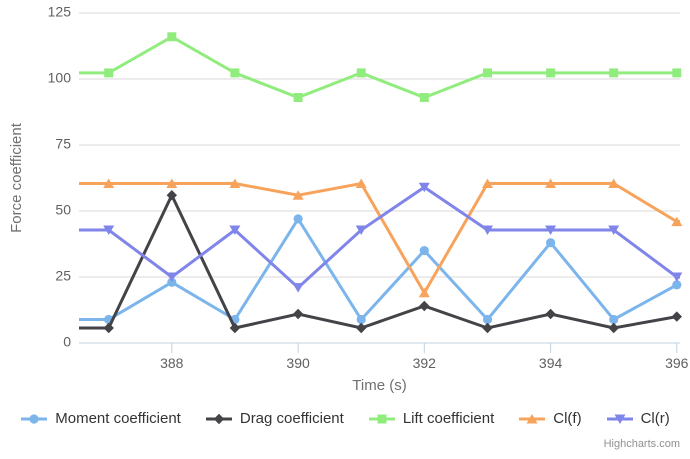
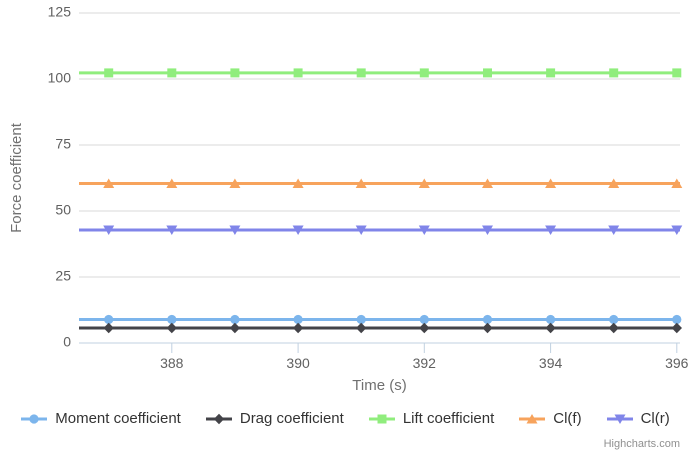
Moment coefficient/388: 23 -> 9
Drag coefficient/388: 56 -> 6
Lift coefficient/388: 116 -> 102
Cl(r)/388: 25 -> 43
Moment coefficient/390: 47 -> 9
Drag coefficient/390: 11 -> 6
Lift coefficient/390: 93 -> 102
Cl(f)/390: 56 -> 60
Cl(r)/390: 21 -> 43
Moment coefficient/392: 35 -> 9
Drag coefficient/392: 14 -> 6
Lift coefficient/392: 93 -> 102
Cl(f)/392: 19 -> 60
Cl(r)/392: 59 -> 43
Moment coefficient/394: 38 -> 9
Drag coefficient/394: 11 -> 6
Moment coefficient/396: 22 -> 9
Drag coefficient/396: 10 -> 6
Cl(f)/396: 46 -> 60
Cl(r)/396: 25 -> 43
